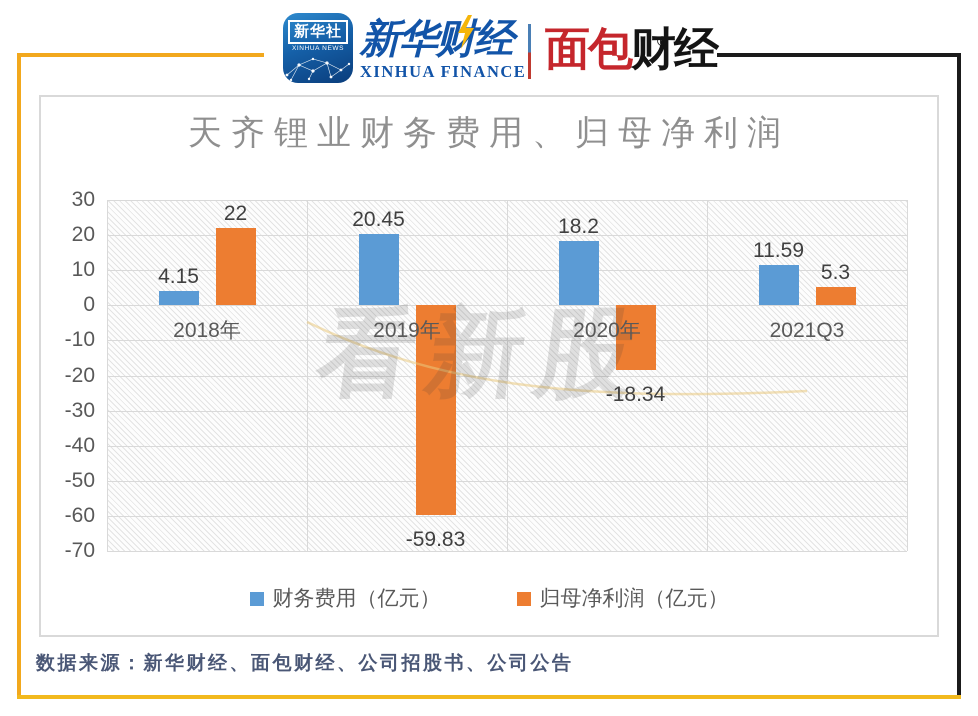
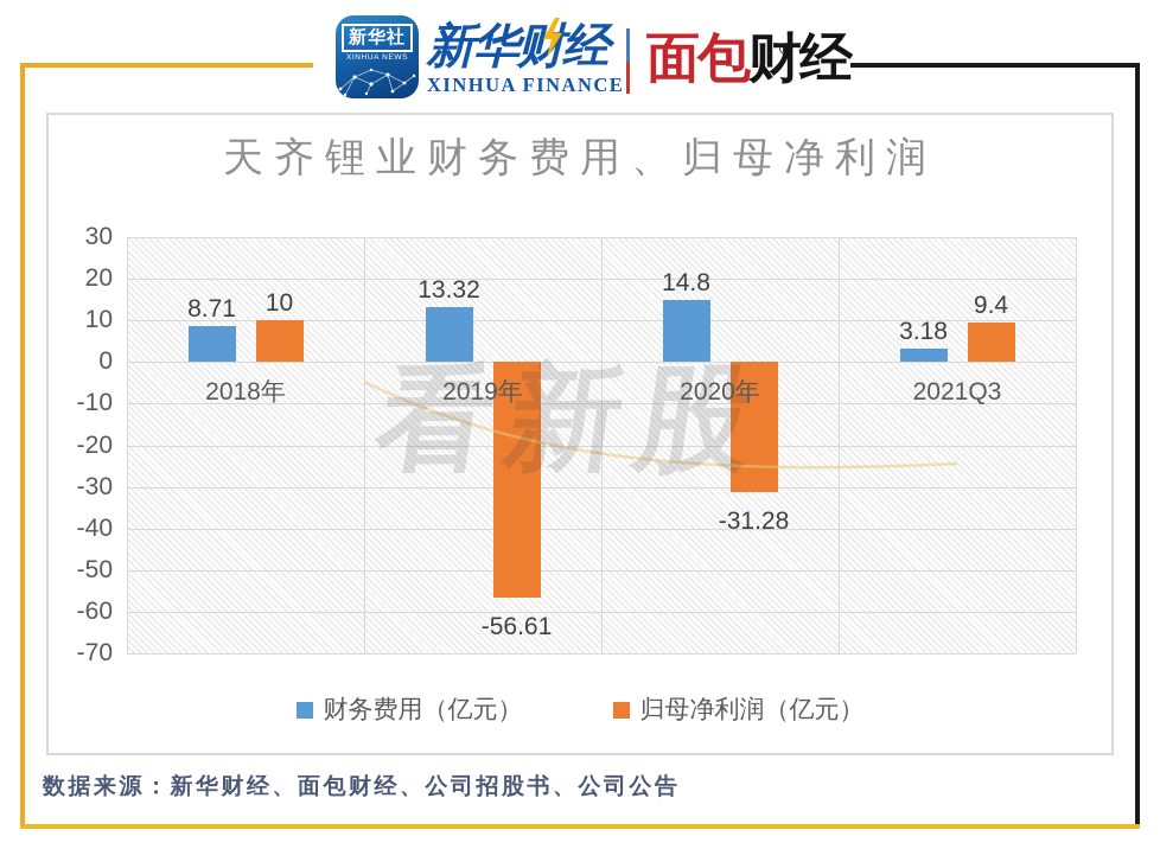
财务费用（亿元）/2018年: 4.15 -> 8.71
归母净利润（亿元）/2018年: 22 -> 10
财务费用（亿元）/2019年: 20.45 -> 13.32
归母净利润（亿元）/2019年: -59.83 -> -56.61
财务费用（亿元）/2020年: 18.2 -> 14.8
归母净利润（亿元）/2020年: -18.34 -> -31.28
财务费用（亿元）/2021Q3: 11.59 -> 3.18
归母净利润（亿元）/2021Q3: 5.3 -> 9.4
